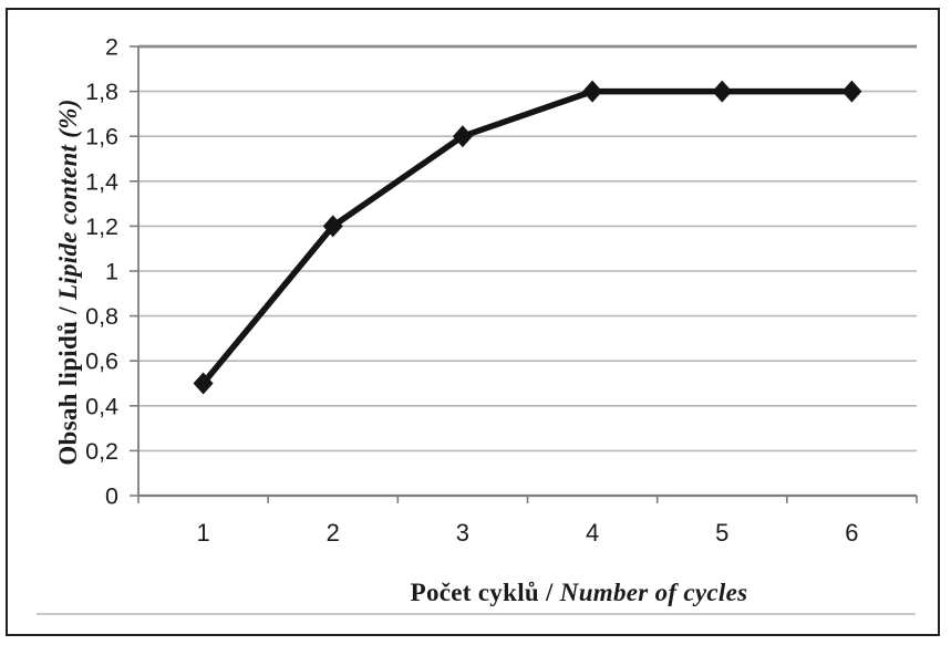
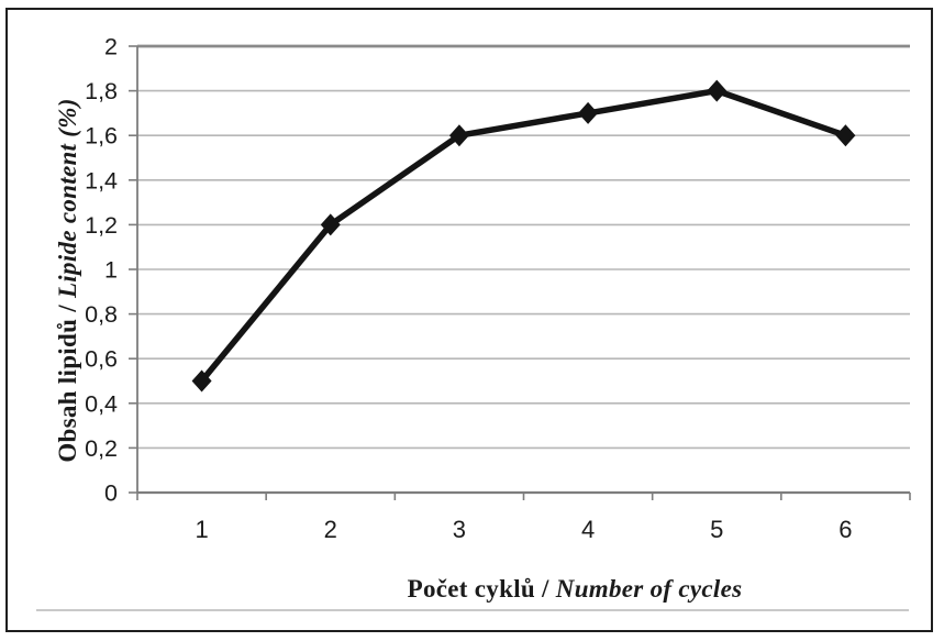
4: 1,8 -> 1,7
6: 1,8 -> 1,6
